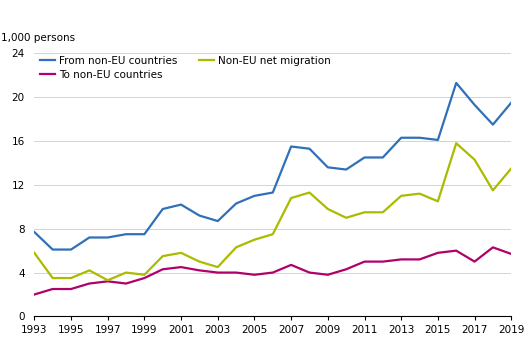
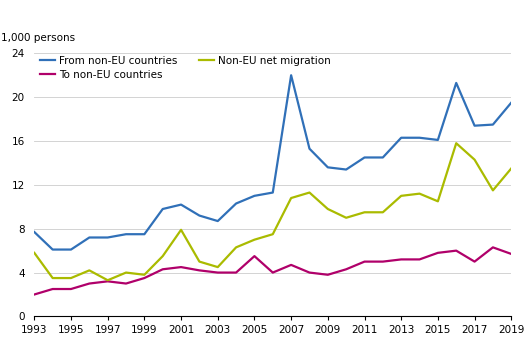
Non-EU net migration/2001: 5.8 -> 7.9
To non-EU countries/2005: 3.8 -> 5.5
From non-EU countries/2007: 15.5 -> 22.0
From non-EU countries/2017: 19.3 -> 17.4
